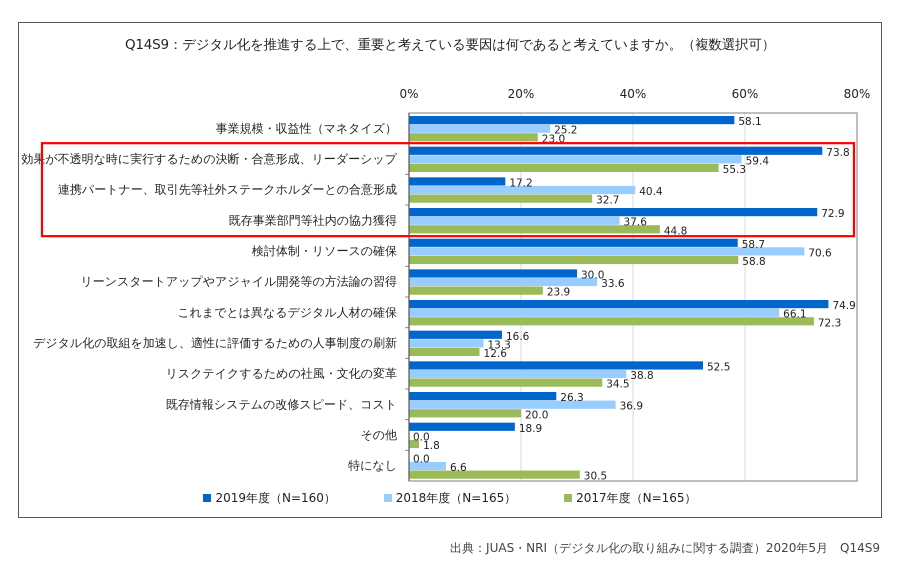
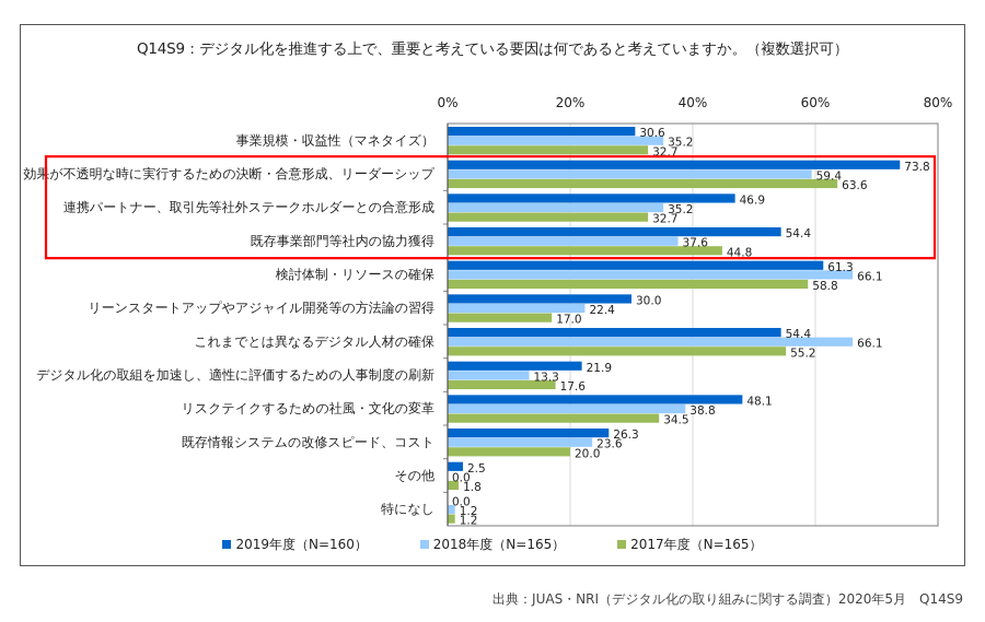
2019年度（N=160）/事業規模・収益性（マネタイズ）: 58.1 -> 30.6
2018年度（N=165）/事業規模・収益性（マネタイズ）: 25.2 -> 35.2
2017年度（N=165）/事業規模・収益性（マネタイズ）: 23.0 -> 32.7
2017年度（N=165）/効果が不透明な時に実行するための決断・合意形成、リーダーシップ: 55.3 -> 63.6
2019年度（N=160）/連携パートナー、取引先等社外ステークホルダーとの合意形成: 17.2 -> 46.9
2018年度（N=165）/連携パートナー、取引先等社外ステークホルダーとの合意形成: 40.4 -> 35.2
2019年度（N=160）/既存事業部門等社内の協力獲得: 72.9 -> 54.4
2019年度（N=160）/検討体制・リソースの確保: 58.7 -> 61.3
2018年度（N=165）/検討体制・リソースの確保: 70.6 -> 66.1
2018年度（N=165）/リーンスタートアップやアジャイル開発等の方法論の習得: 33.6 -> 22.4
2017年度（N=165）/リーンスタートアップやアジャイル開発等の方法論の習得: 23.9 -> 17.0
2019年度（N=160）/これまでとは異なるデジタル人材の確保: 74.9 -> 54.4
2017年度（N=165）/これまでとは異なるデジタル人材の確保: 72.3 -> 55.2
2019年度（N=160）/デジタル化の取組を加速し、適性に評価するための人事制度の刷新: 16.6 -> 21.9
2017年度（N=165）/デジタル化の取組を加速し、適性に評価するための人事制度の刷新: 12.6 -> 17.6
2019年度（N=160）/リスクテイクするための社風・文化の変革: 52.5 -> 48.1
2018年度（N=165）/既存情報システムの改修スピード、コスト: 36.9 -> 23.6
2019年度（N=160）/その他: 18.9 -> 2.5
2018年度（N=165）/特になし: 6.6 -> 1.2
2017年度（N=165）/特になし: 30.5 -> 1.2
